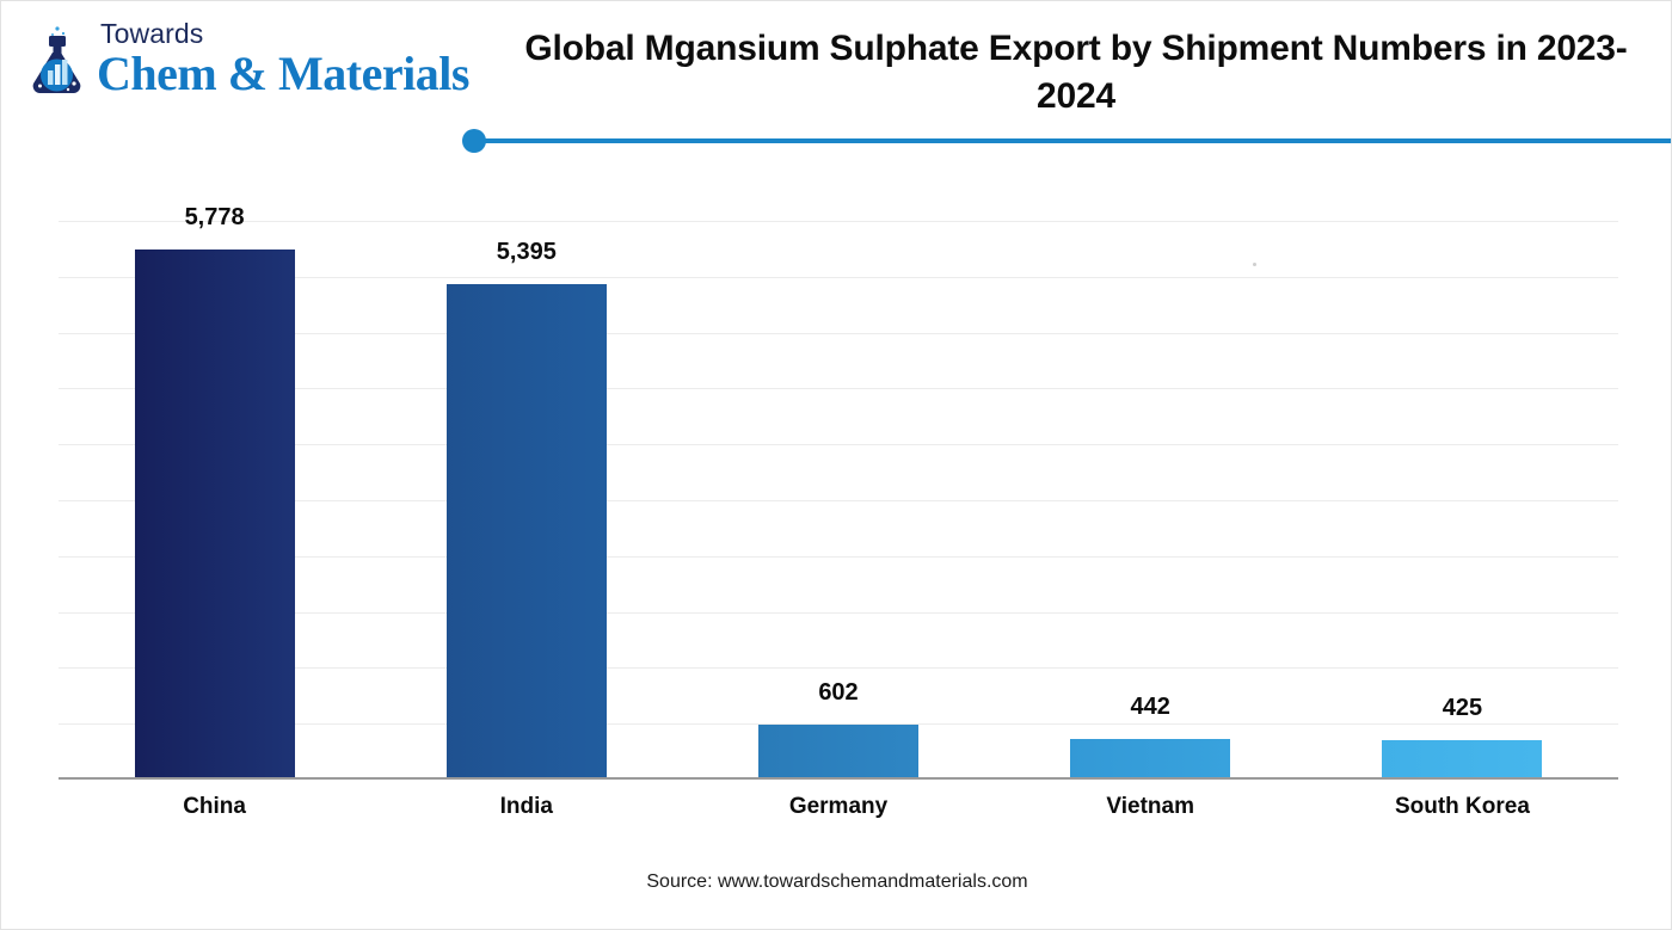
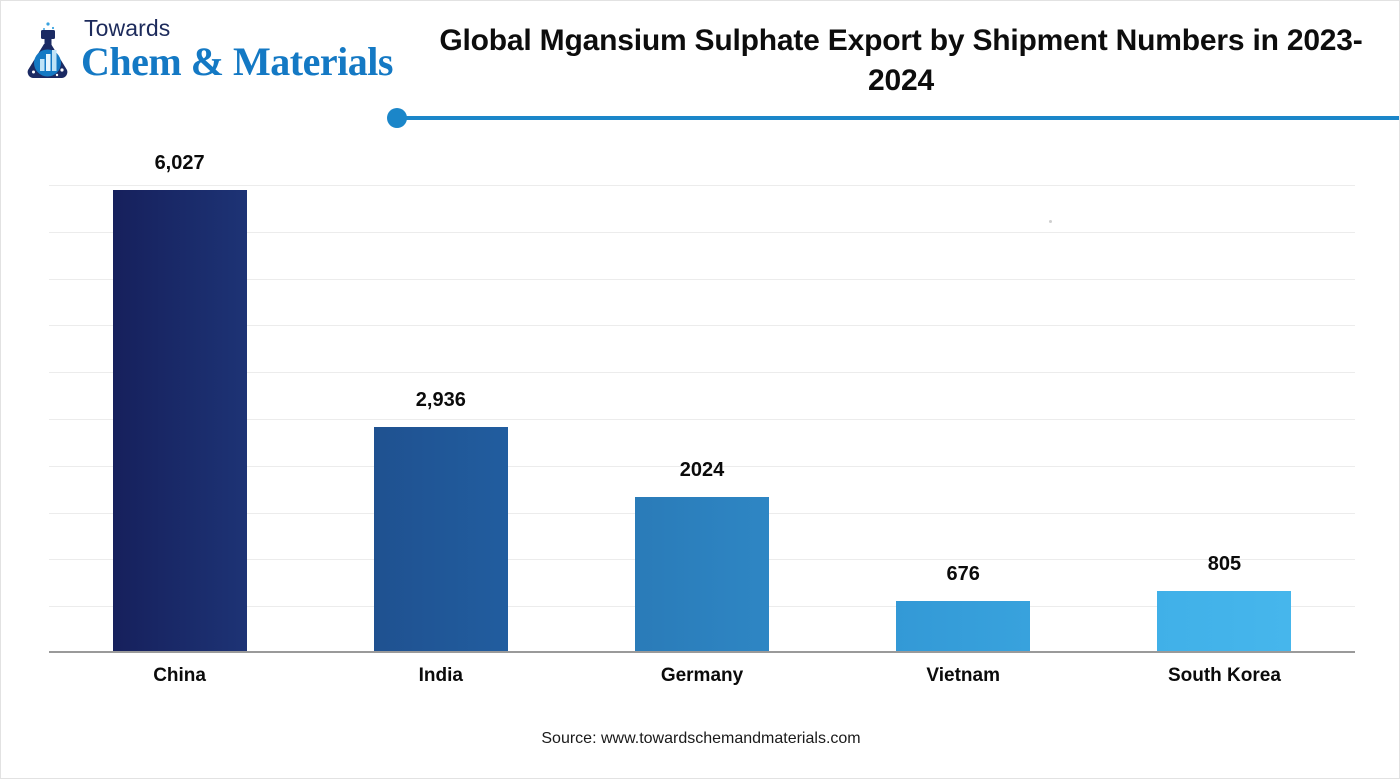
China: 5,778 -> 6,027
India: 5,395 -> 2,936
Germany: 602 -> 2024
Vietnam: 442 -> 676
South Korea: 425 -> 805
